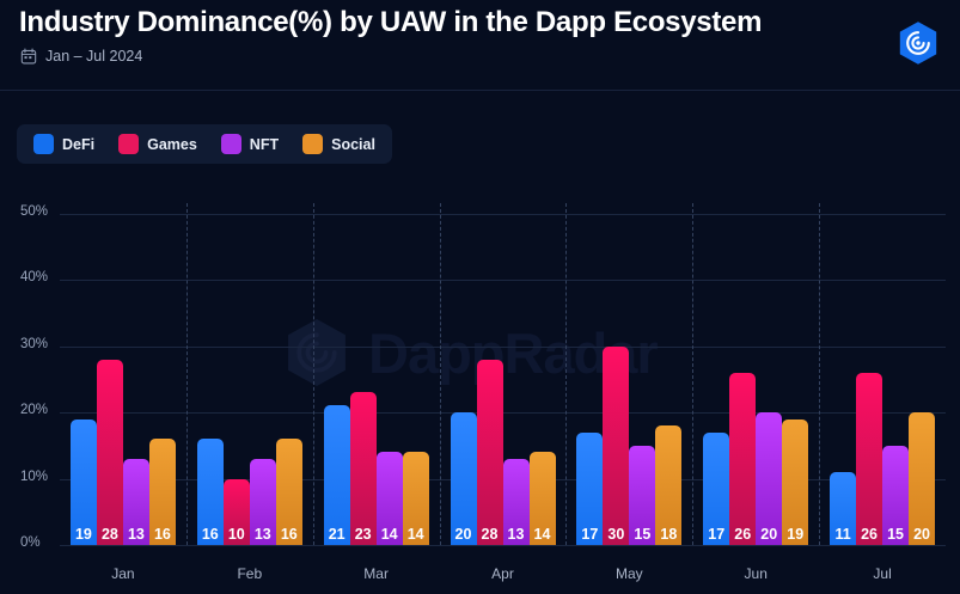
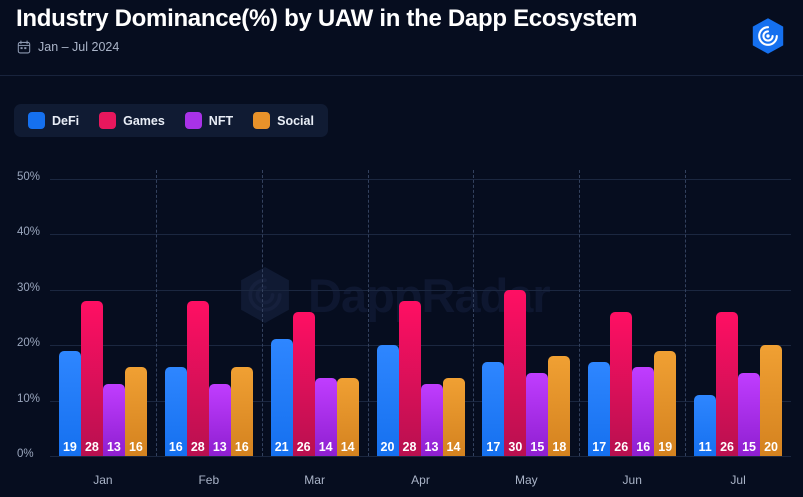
Games/Feb: 10 -> 28
Games/Mar: 23 -> 26
NFT/Jun: 20 -> 16
